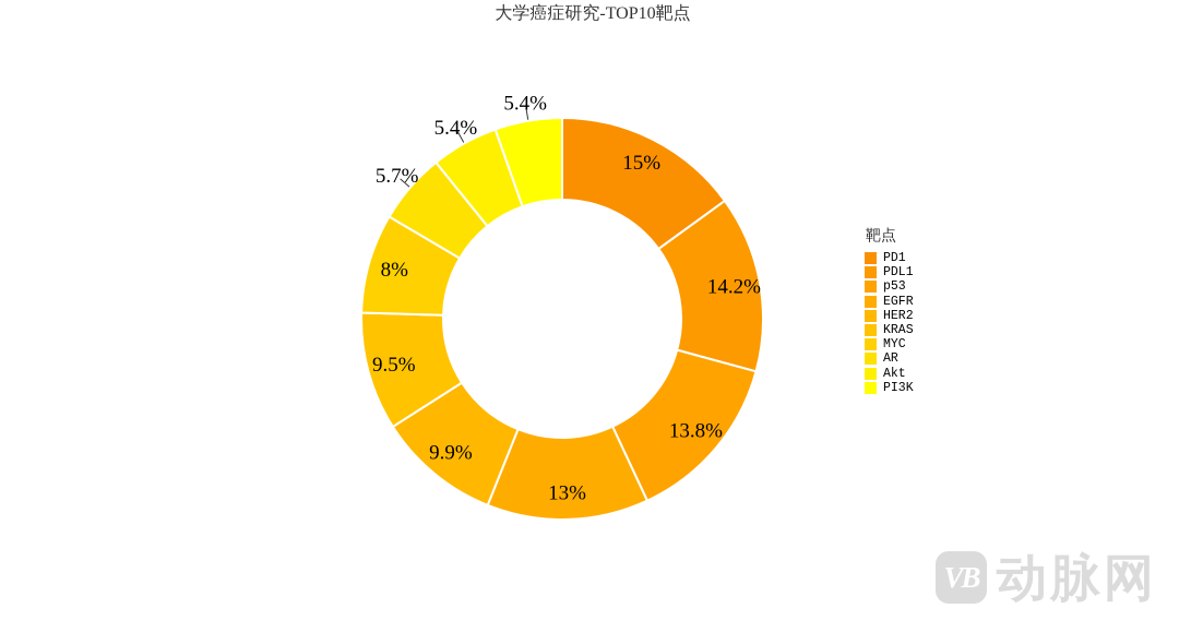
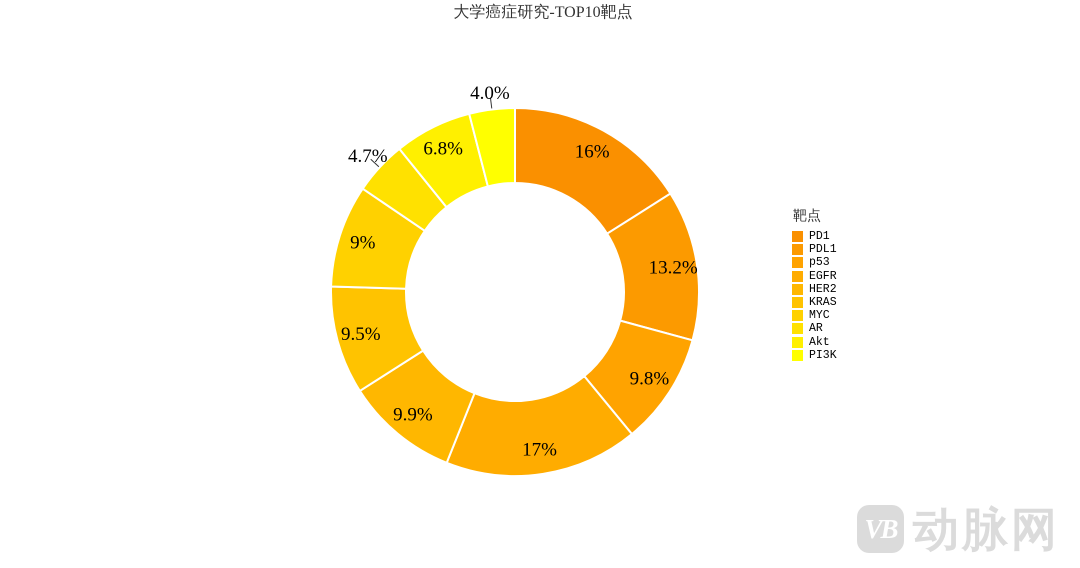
PD1: 15% -> 16%
PDL1: 14.2% -> 13.2%
p53: 13.8% -> 9.8%
EGFR: 13% -> 17%
MYC: 8% -> 9%
AR: 5.7% -> 4.7%
Akt: 5.4% -> 6.8%
PI3K: 5.4% -> 4.0%
